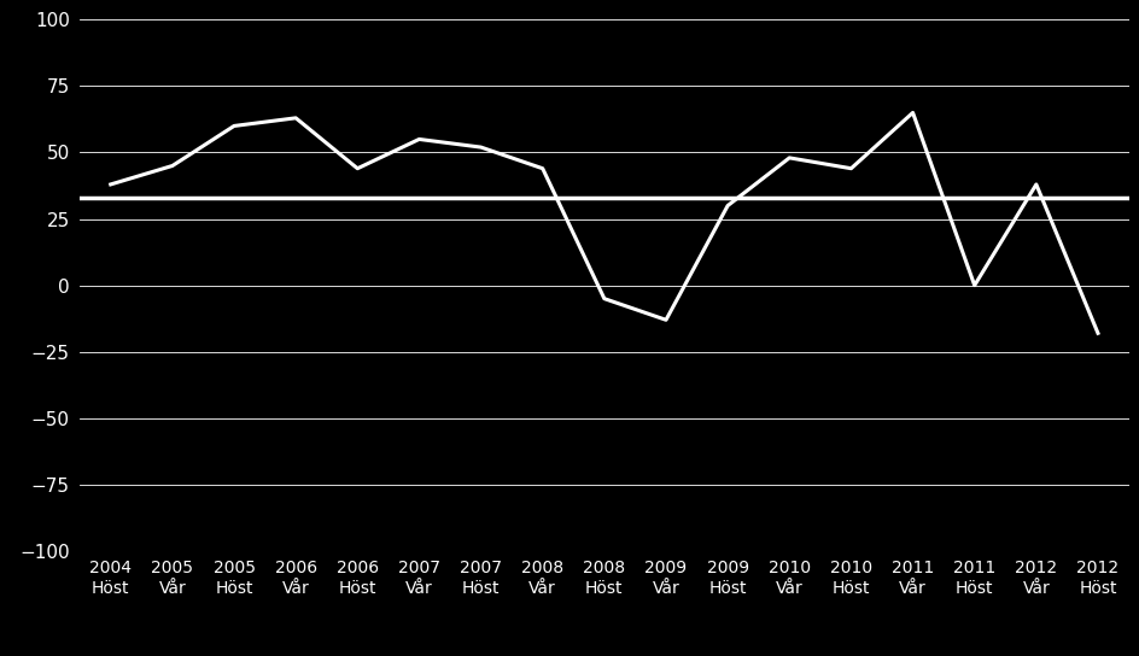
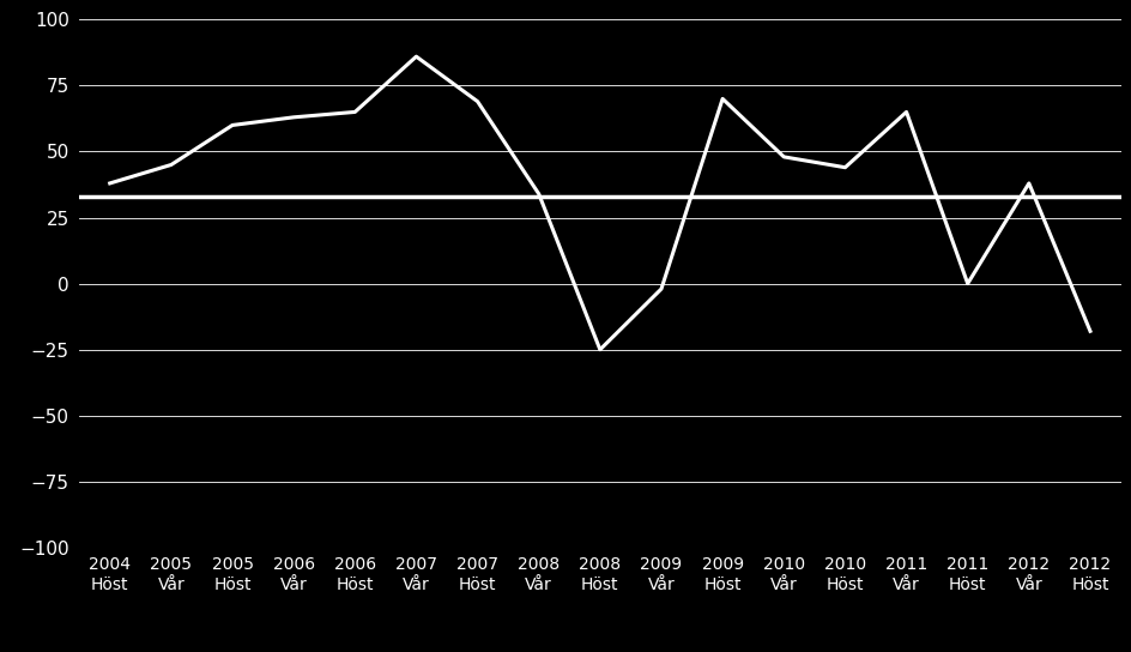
2006 Höst: 44 -> 65
2007 Vår: 55 -> 86
2007 Höst: 52 -> 69
2008 Vår: 44 -> 34
2008 Höst: -5 -> -25
2009 Vår: -13 -> -2
2009 Höst: 30 -> 70
